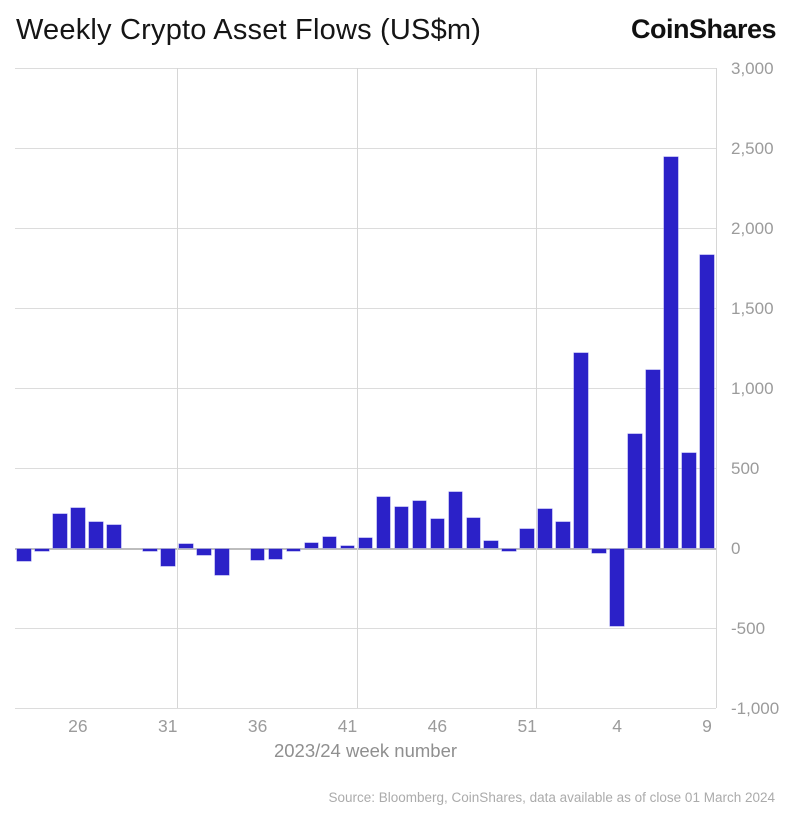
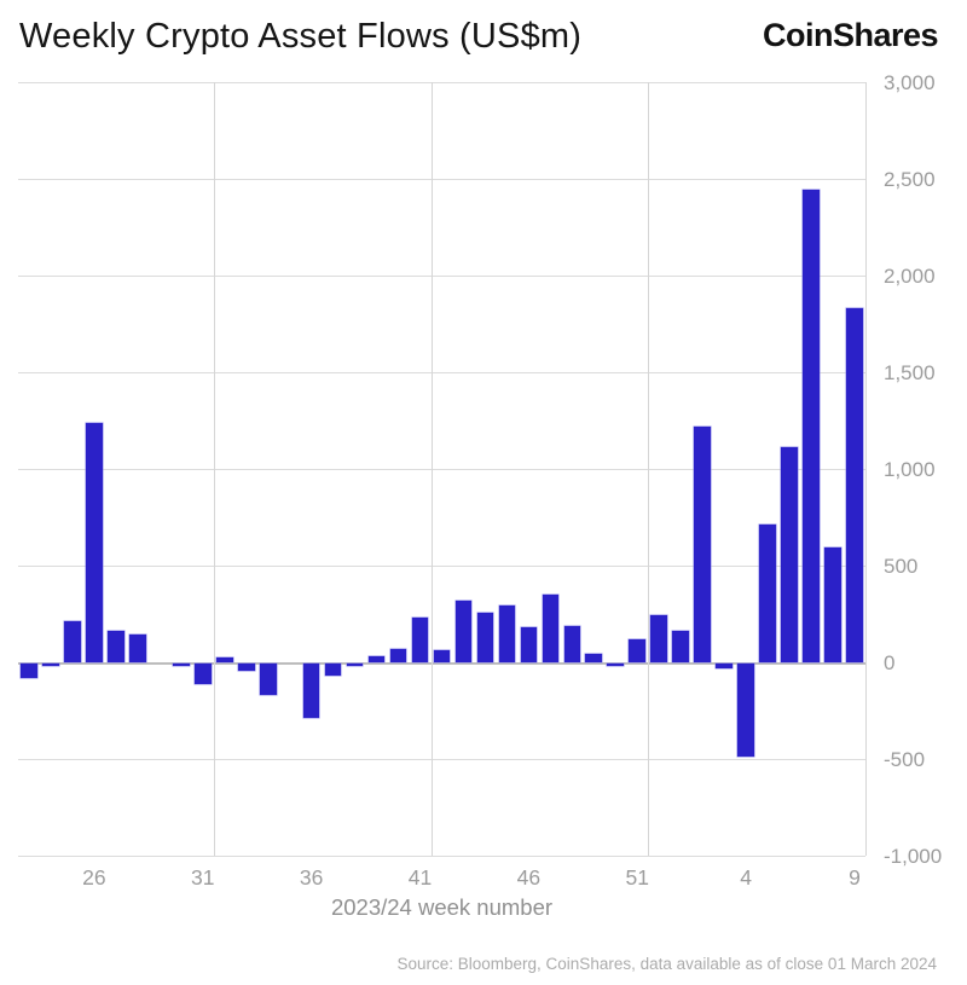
26: 250 -> 1240
36: -70 -> -280
41: 20 -> 230
